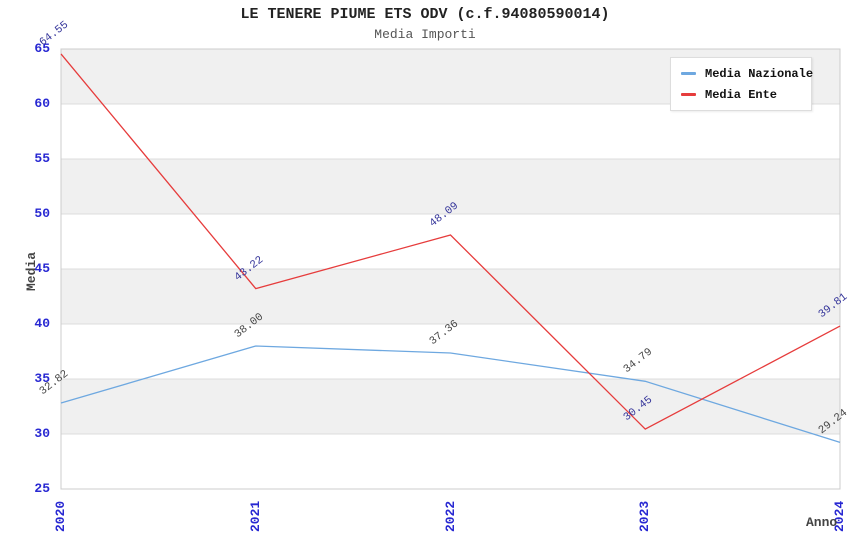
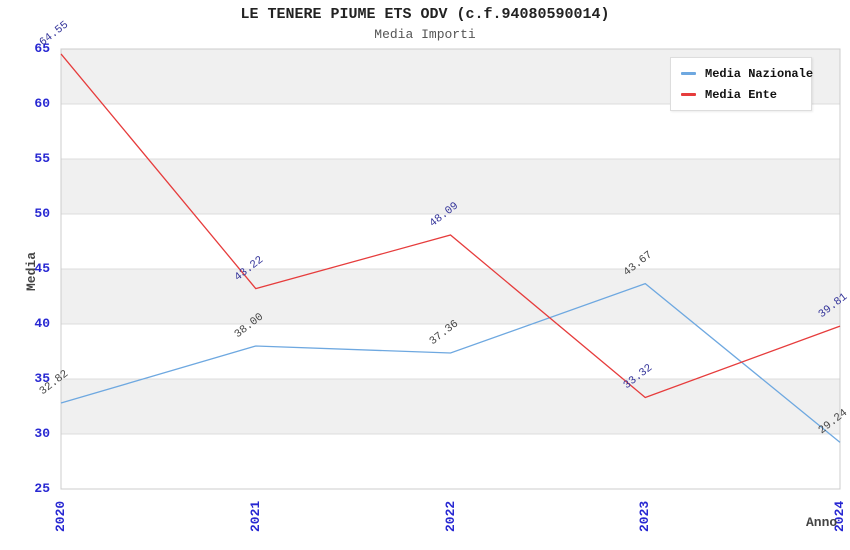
Media Nazionale/2023: 34.79 -> 43.67
Media Ente/2023: 30.45 -> 33.32
